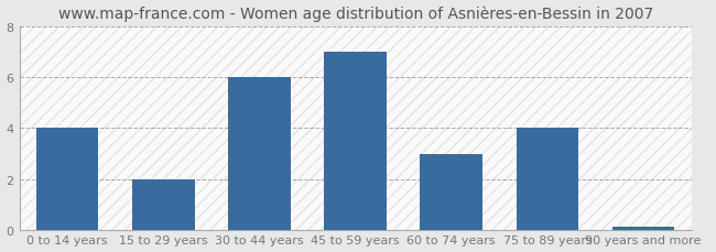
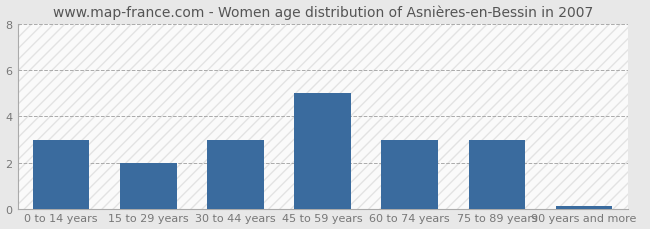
0 to 14 years: 4.0 -> 3.0
30 to 44 years: 6.0 -> 3.0
45 to 59 years: 7.0 -> 5.0
75 to 89 years: 4.0 -> 3.0
